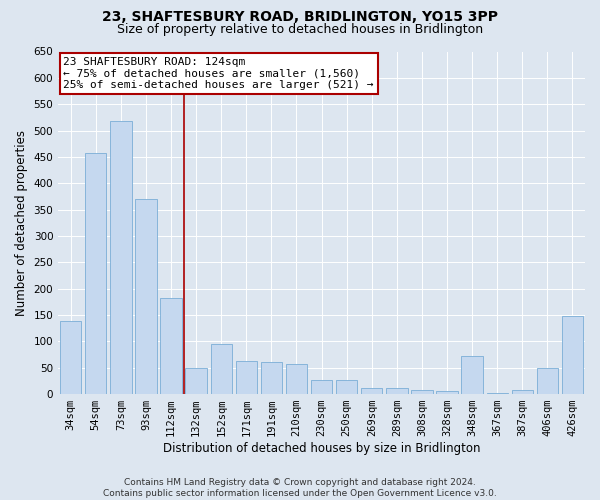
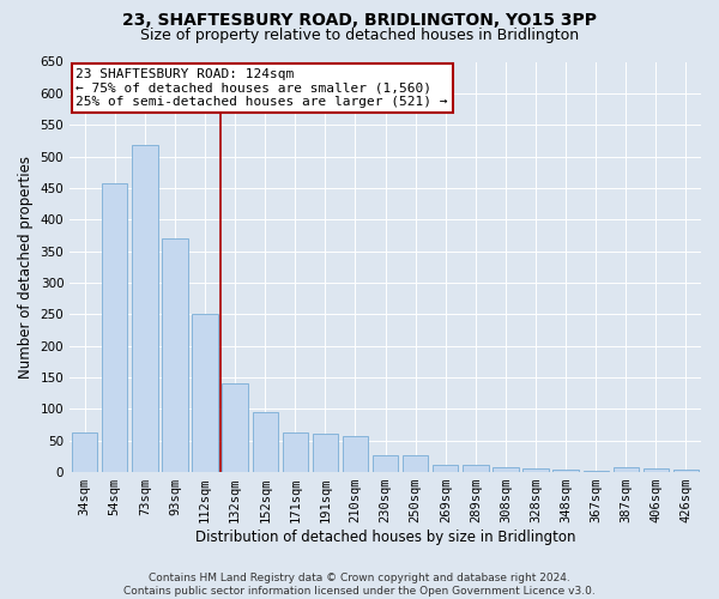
34sqm: 138 -> 63
112sqm: 182 -> 250
132sqm: 50 -> 140
348sqm: 72 -> 4
406sqm: 50 -> 5
426sqm: 148 -> 4
